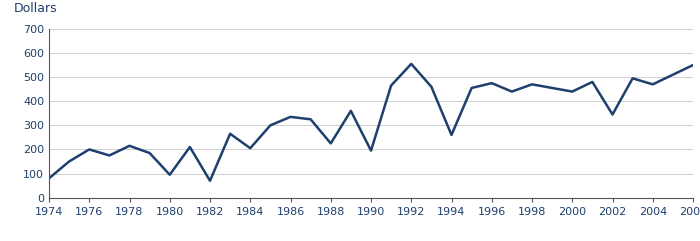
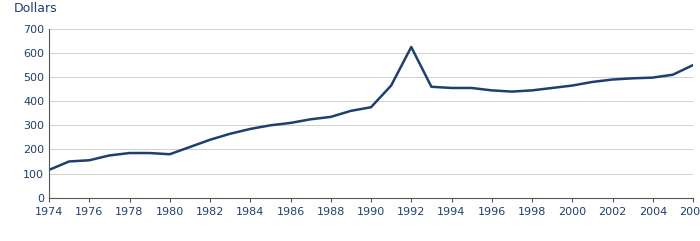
1974: 80 -> 115
1976: 200 -> 155
1978: 215 -> 185
1980: 95 -> 180
1982: 70 -> 240
1984: 205 -> 285
1986: 335 -> 310
1988: 225 -> 335
1990: 195 -> 375
1992: 555 -> 625
1994: 260 -> 455
1996: 475 -> 445
1998: 470 -> 445
2000: 440 -> 465
2002: 345 -> 490
2004: 470 -> 498
